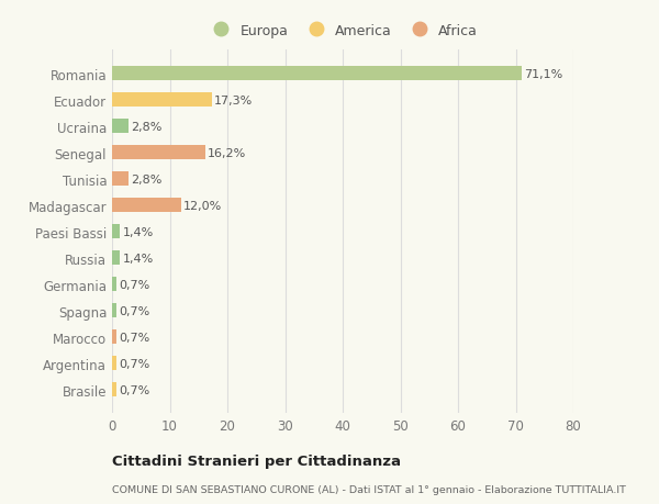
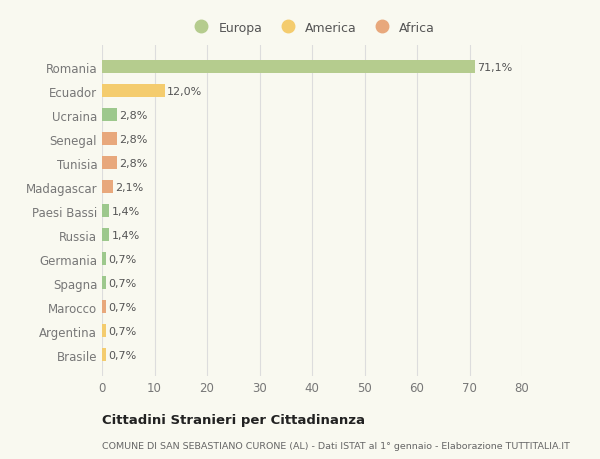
Ecuador: 17,3% -> 12,0%
Senegal: 16,2% -> 2,8%
Madagascar: 12,0% -> 2,1%
